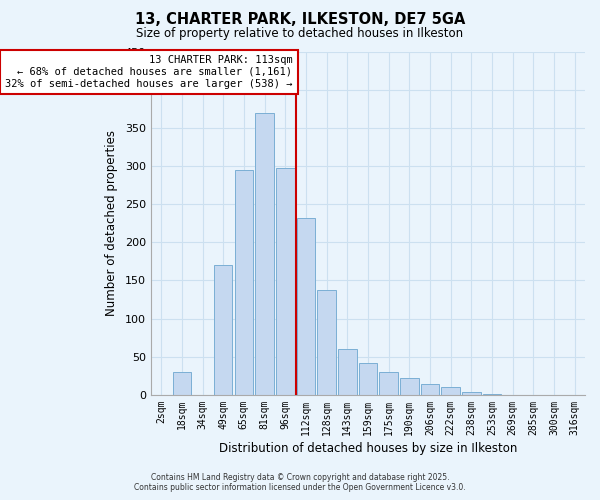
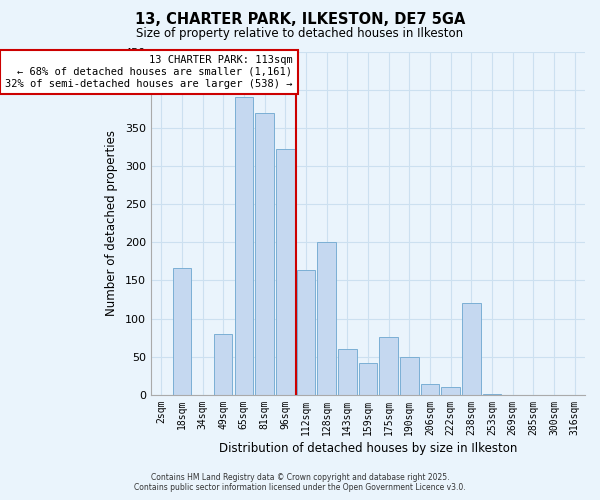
18sqm: 30 -> 166
49sqm: 170 -> 80
65sqm: 295 -> 390
96sqm: 297 -> 322
112sqm: 232 -> 164
128sqm: 137 -> 200
175sqm: 30 -> 76
190sqm: 22 -> 50
238sqm: 4 -> 120
